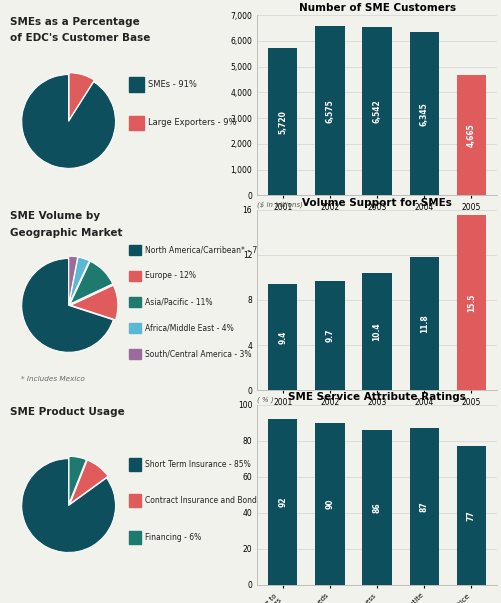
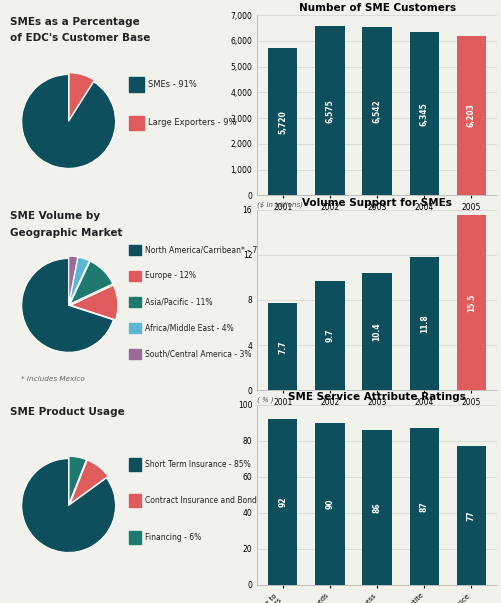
Number of SME Customers/2005: 4,665 -> 6,203
Volume Support for SMEs/2001: 9.4 -> 7.7
